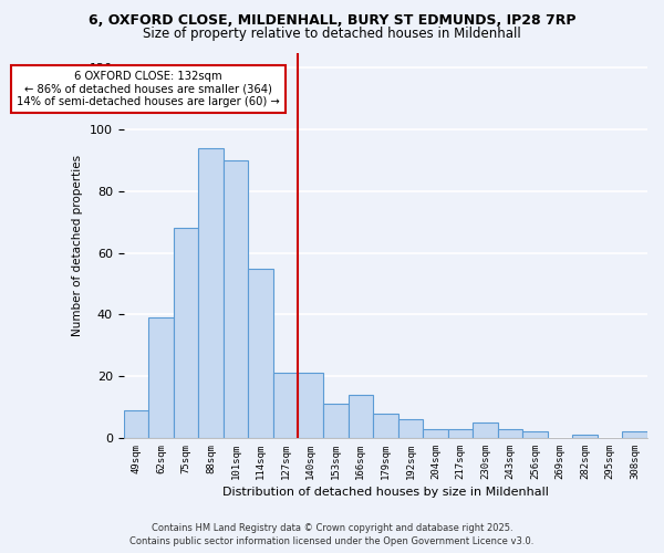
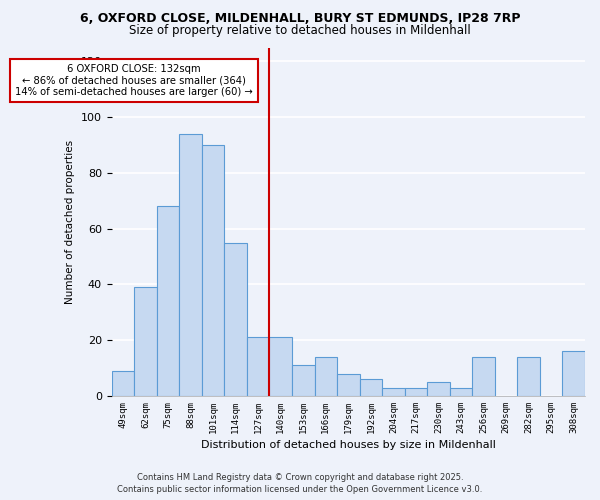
256sqm: 2 -> 14
282sqm: 1 -> 14
308sqm: 2 -> 16
